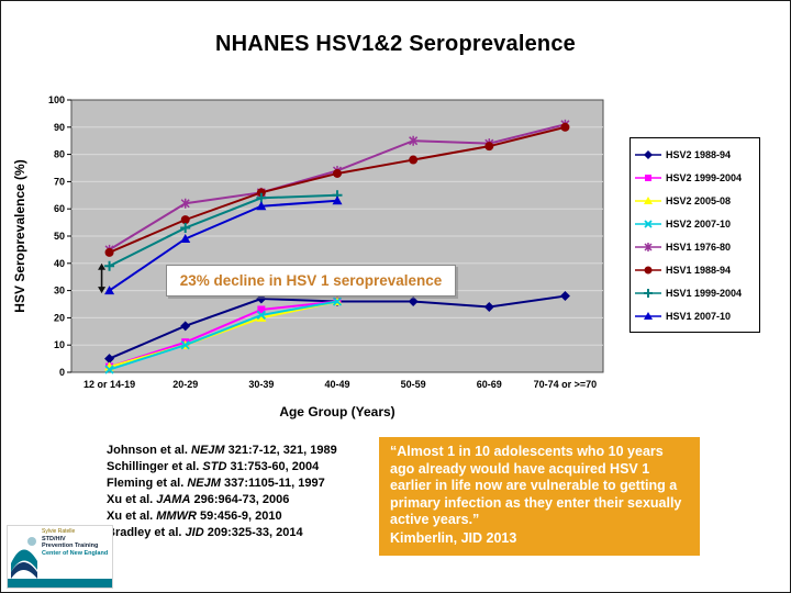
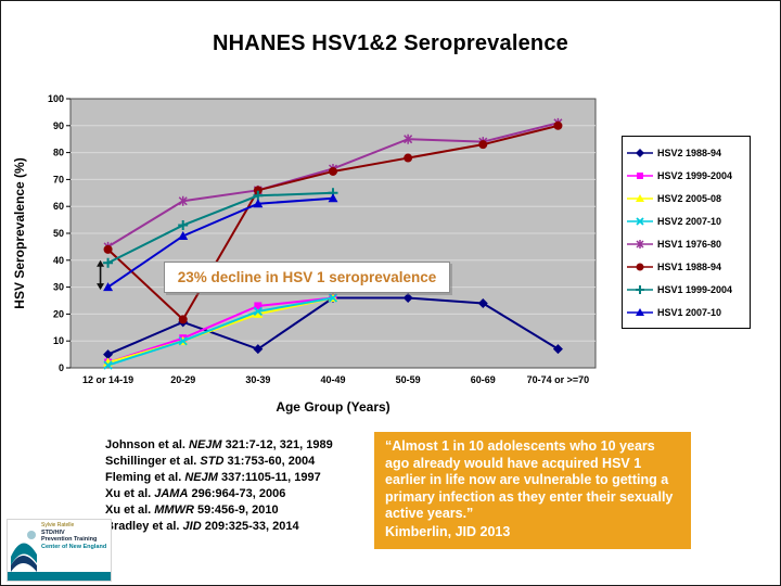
HSV1 1988-94/20-29: 56 -> 18
HSV2 1988-94/30-39: 27 -> 7
HSV2 1988-94/70-74 or >=70: 28 -> 7
